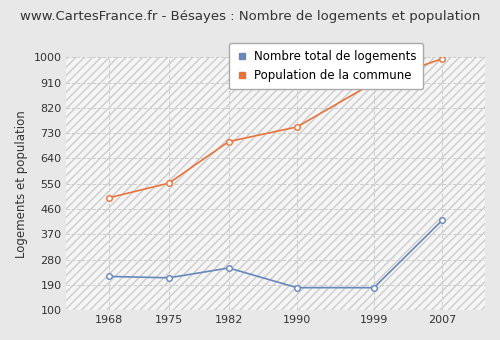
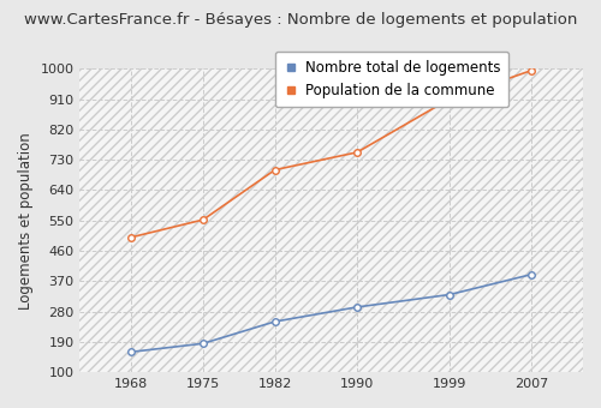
Nombre total de logements/1968: 220 -> 160
Nombre total de logements/1975: 215 -> 185
Nombre total de logements/1990: 180 -> 293
Nombre total de logements/1999: 180 -> 330
Nombre total de logements/2007: 420 -> 390
